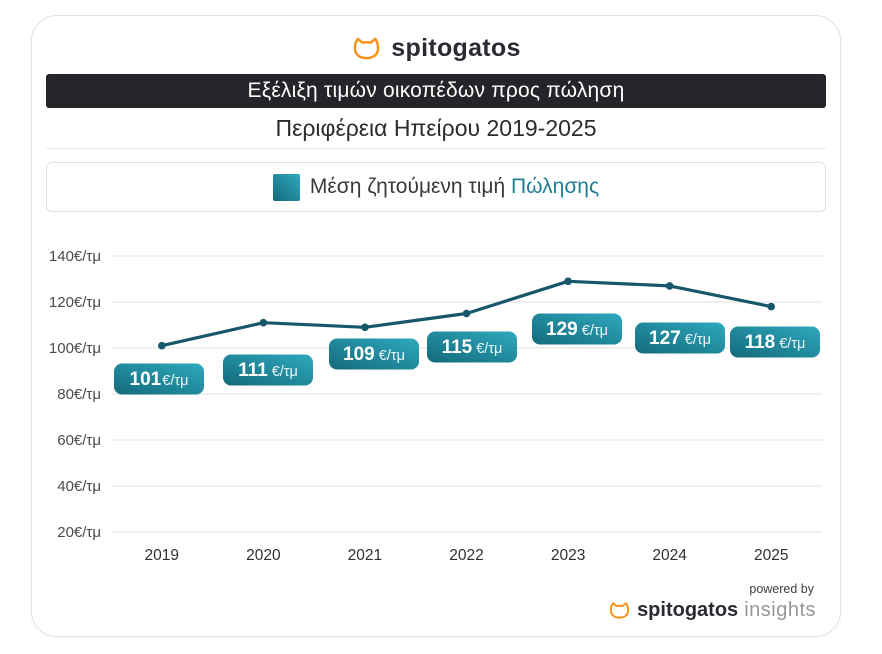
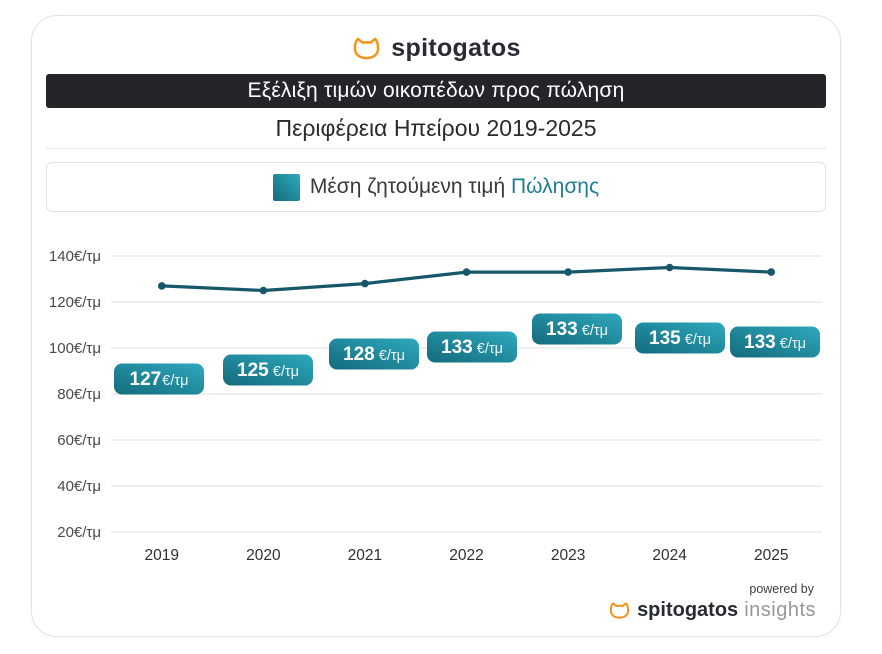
2019: 101 -> 127
2020: 111 -> 125
2021: 109 -> 128
2022: 115 -> 133
2023: 129 -> 133
2024: 127 -> 135
2025: 118 -> 133
